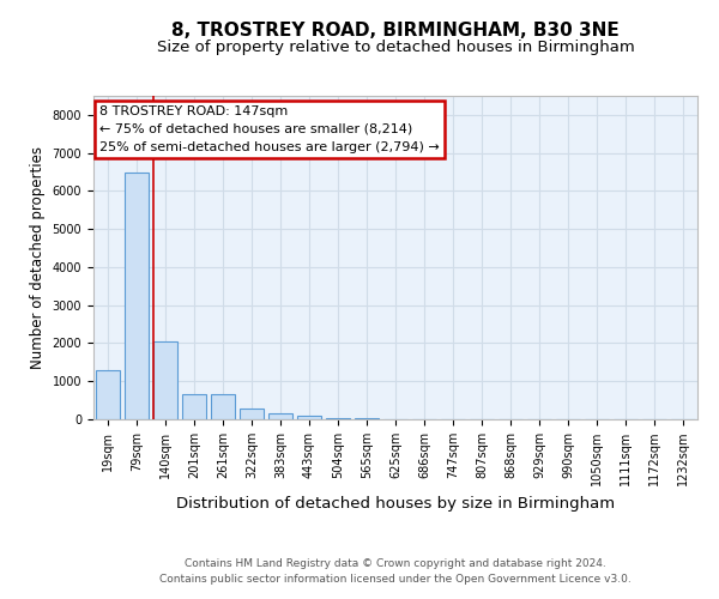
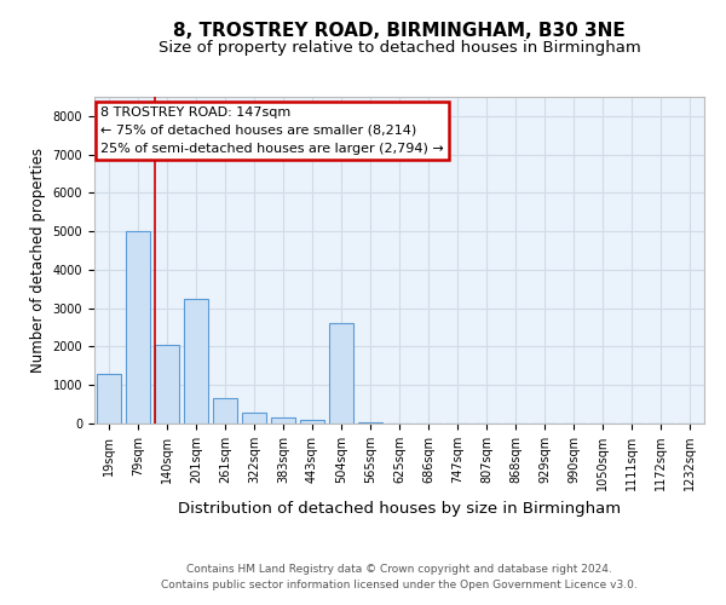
79sqm: 6500 -> 5000
201sqm: 650 -> 3250
504sqm: 40 -> 2600
